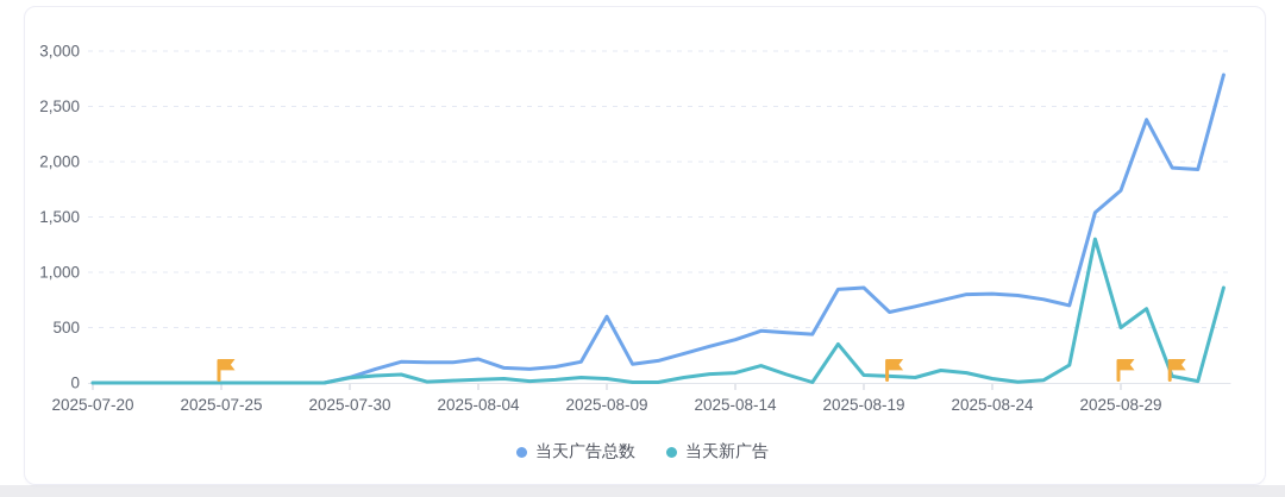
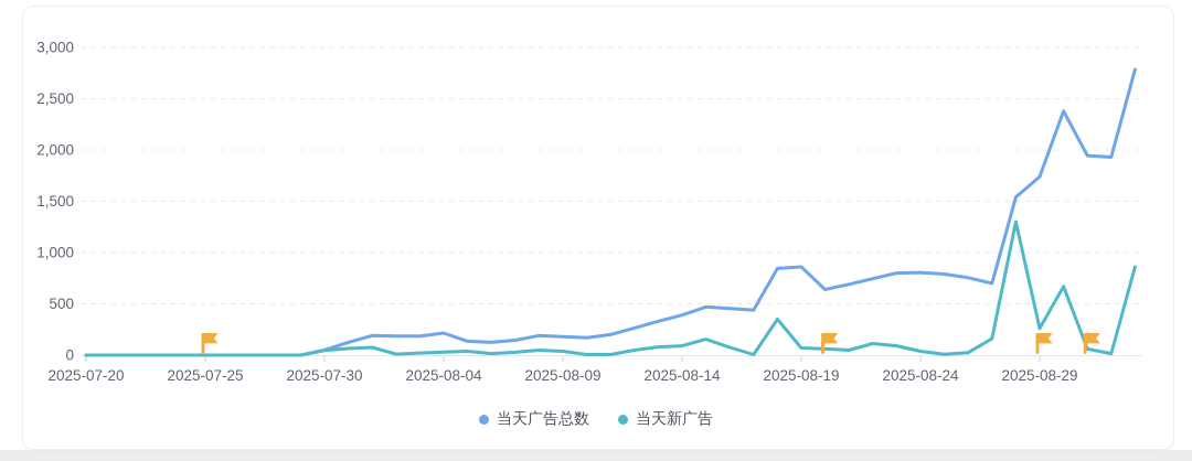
当天广告总数/2025-08-09: 600 -> 200
当天新广告/2025-08-29: 500 -> 300
